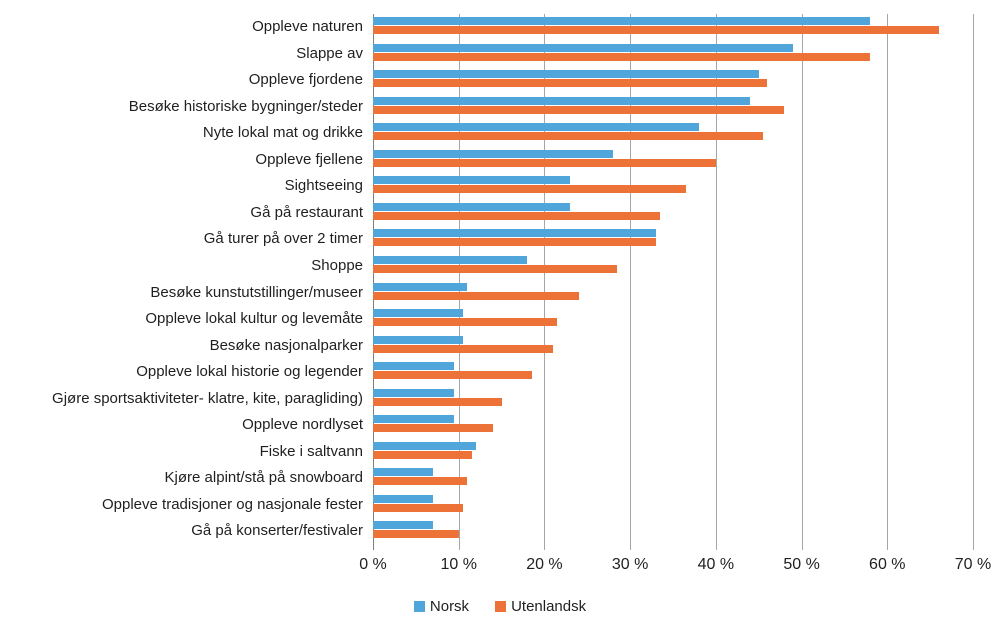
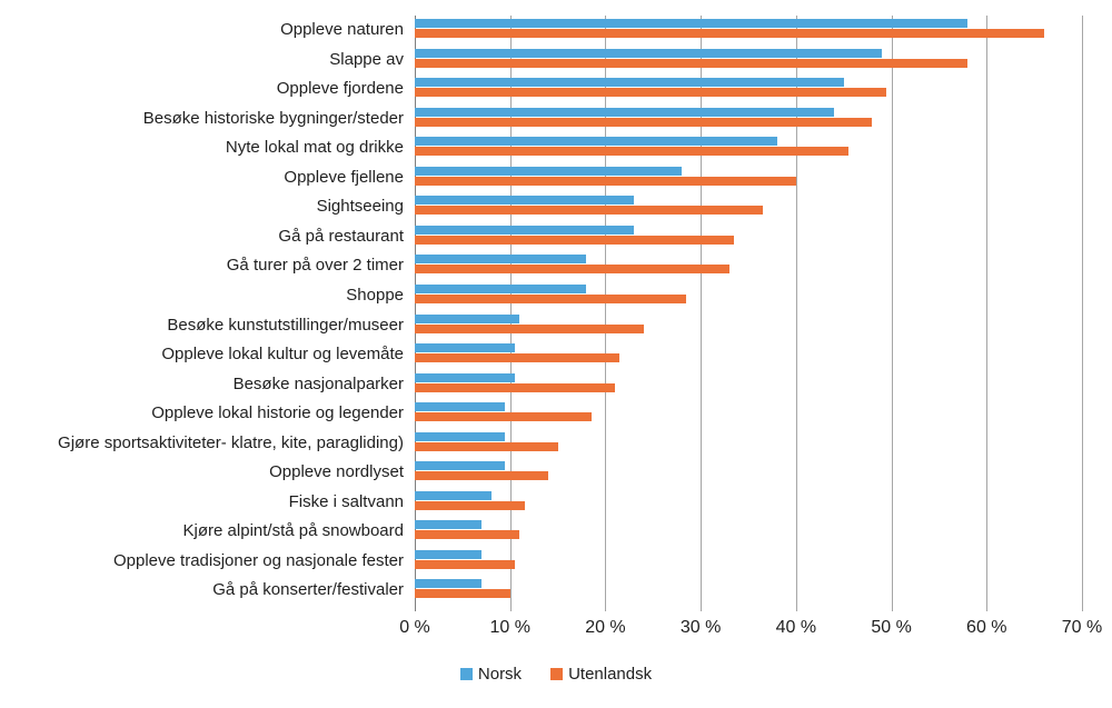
Utenlandsk/Oppleve fjordene: 46% -> 50%
Norsk/Gå turer på over 2 timer: 33% -> 18%
Norsk/Fiske i saltvann: 12% -> 8%
